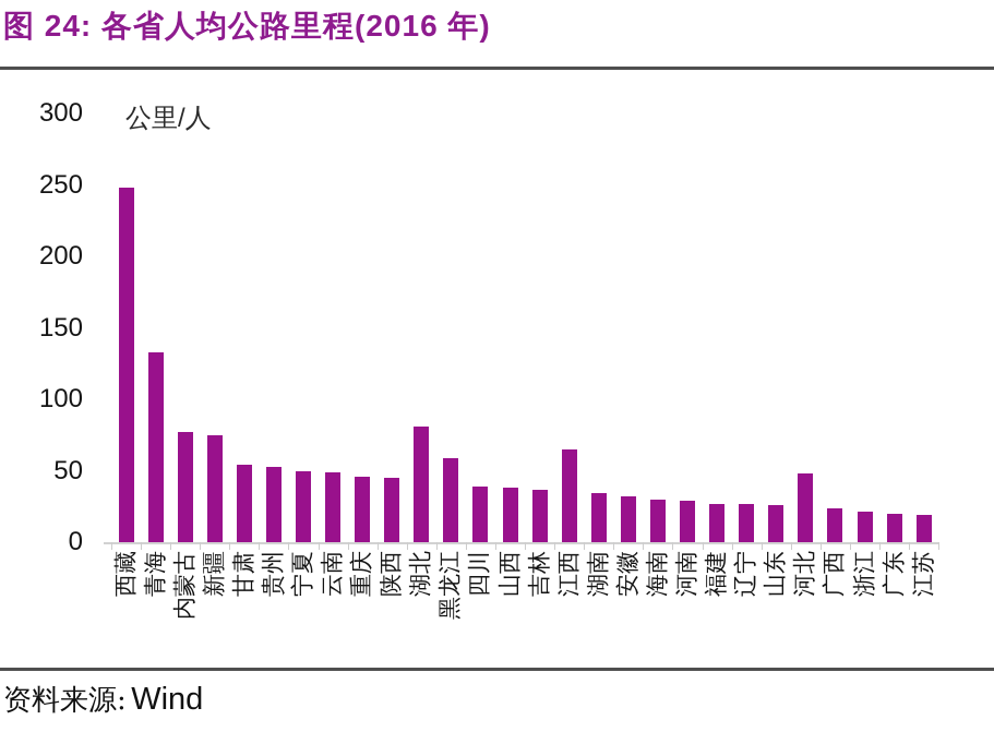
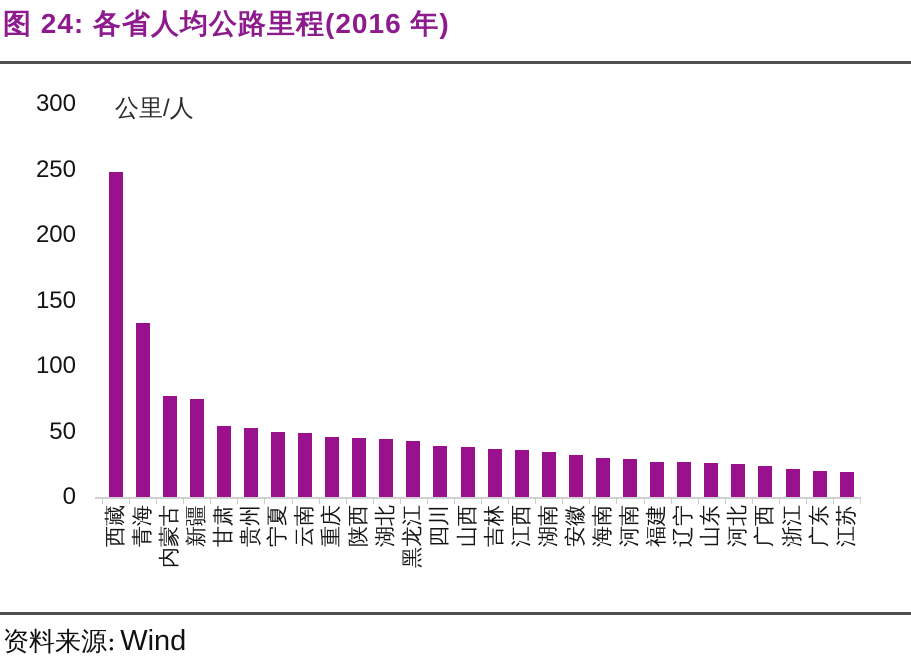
湖北: 81 -> 44
黑龙江: 59 -> 43
江西: 65 -> 36
河北: 48 -> 25
